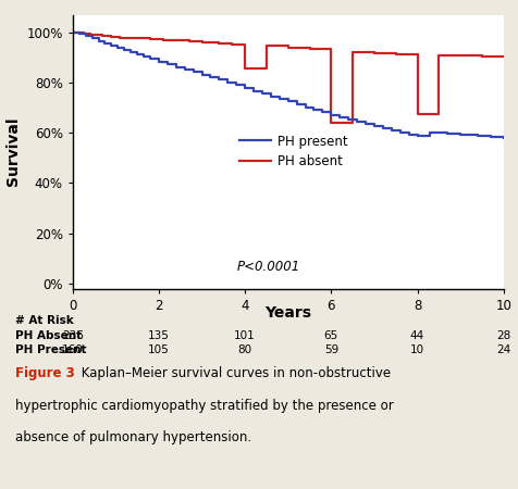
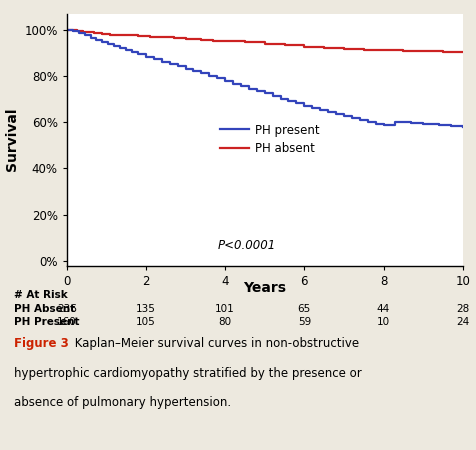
PH absent/4: 85.5% -> 95.0%
PH absent/6: 64.0% -> 92.6%
PH absent/8: 67.5% -> 91.0%
